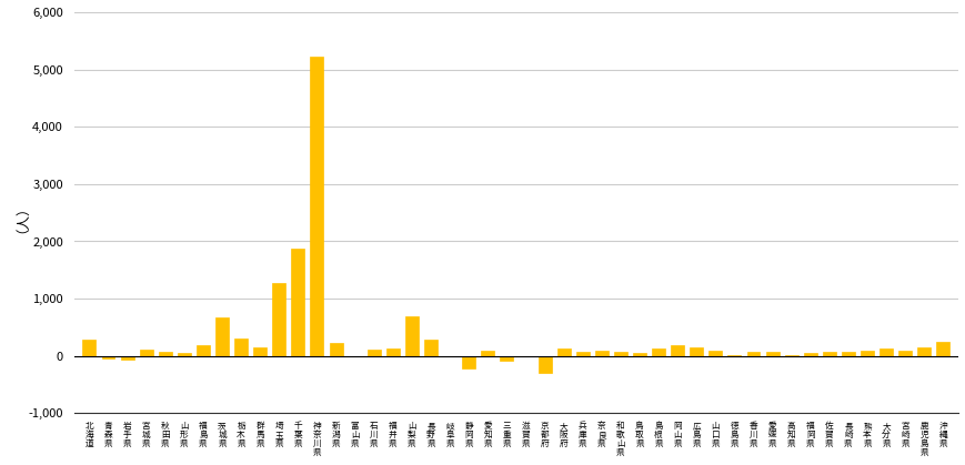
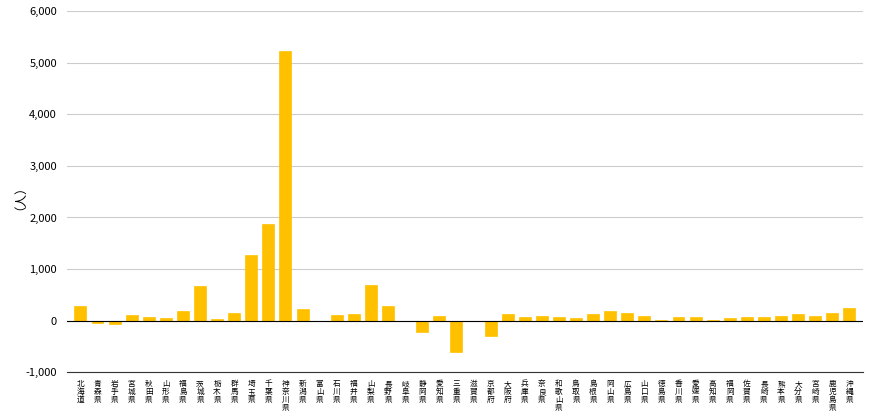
栃 木 県: 310 -> 40
三 重 県: -80 -> -600
